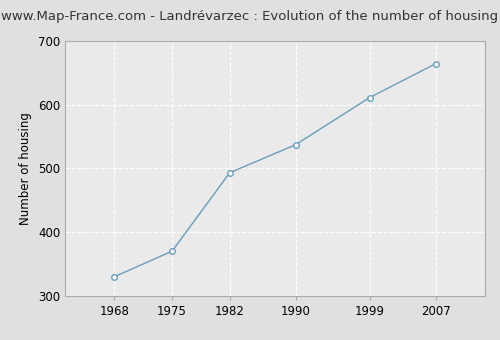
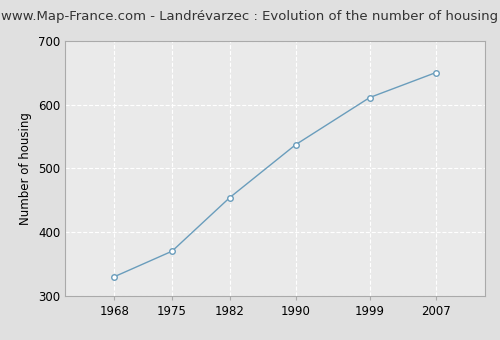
1982: 493 -> 454
2007: 664 -> 650
